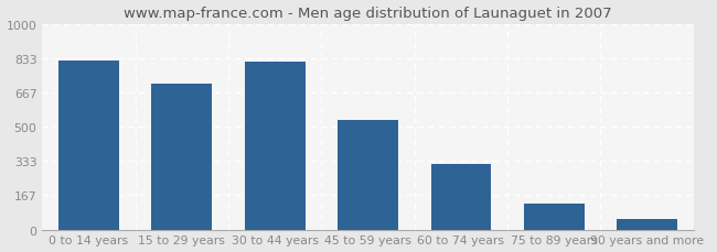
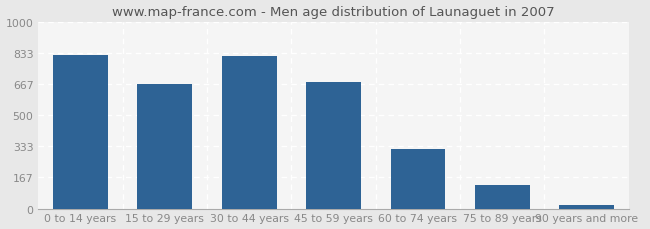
15 to 29 years: 710 -> 660
45 to 59 years: 530 -> 680
90 years and more: 50 -> 20
